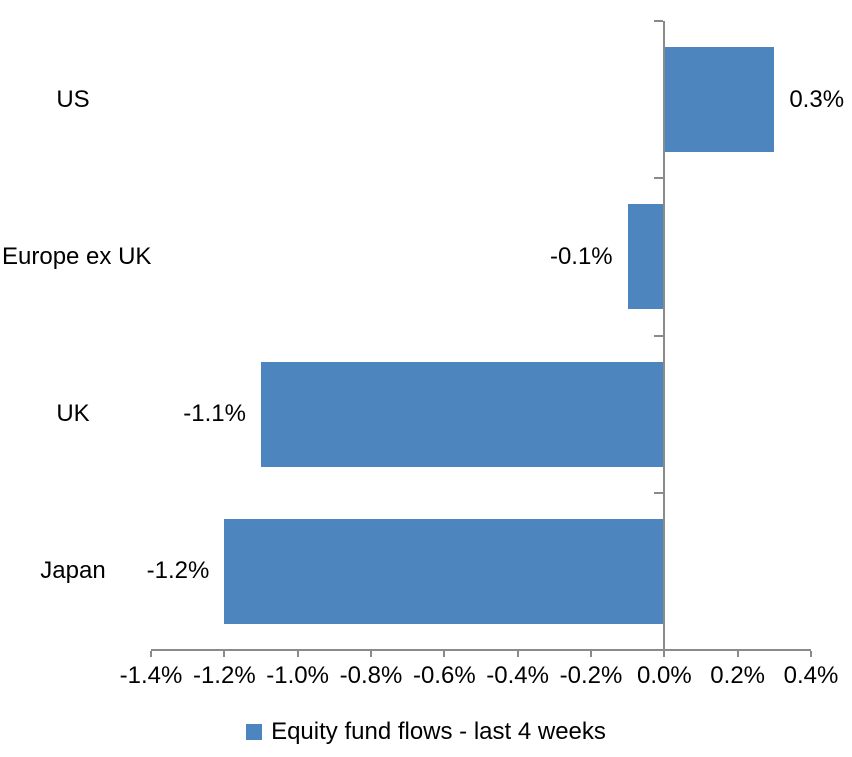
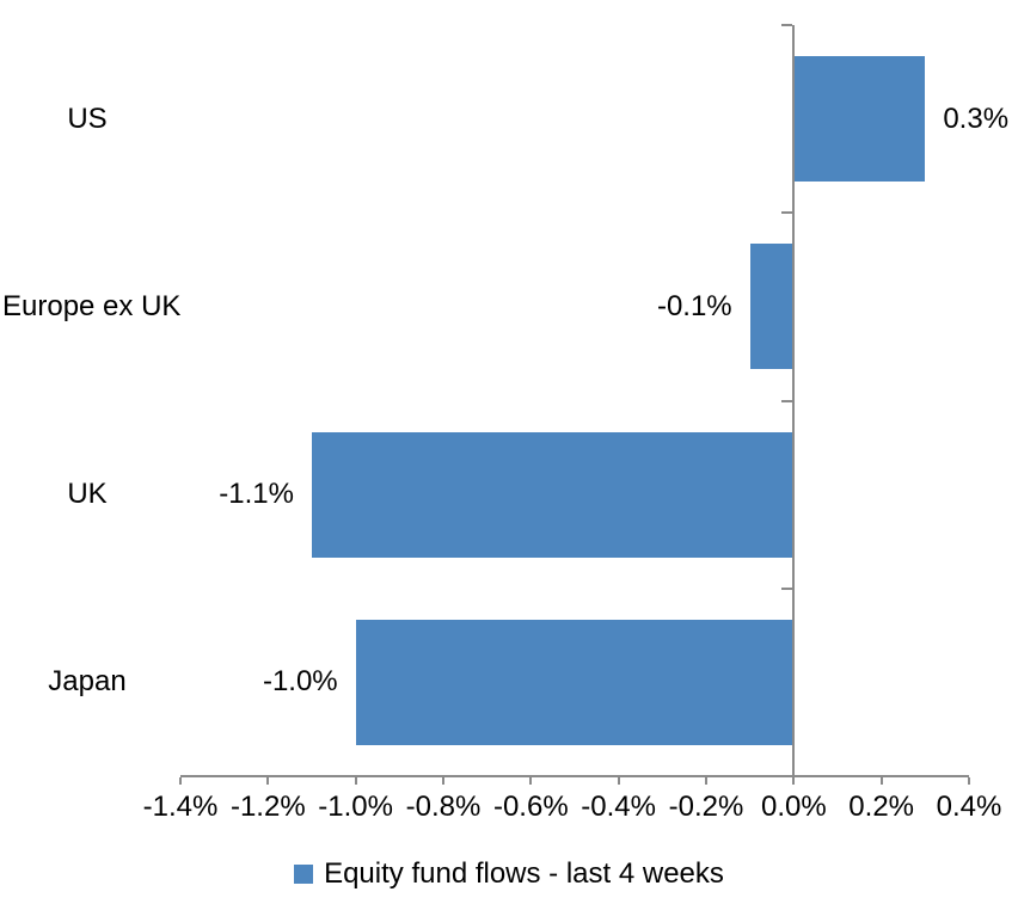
Japan: -1.2% -> -1.0%
